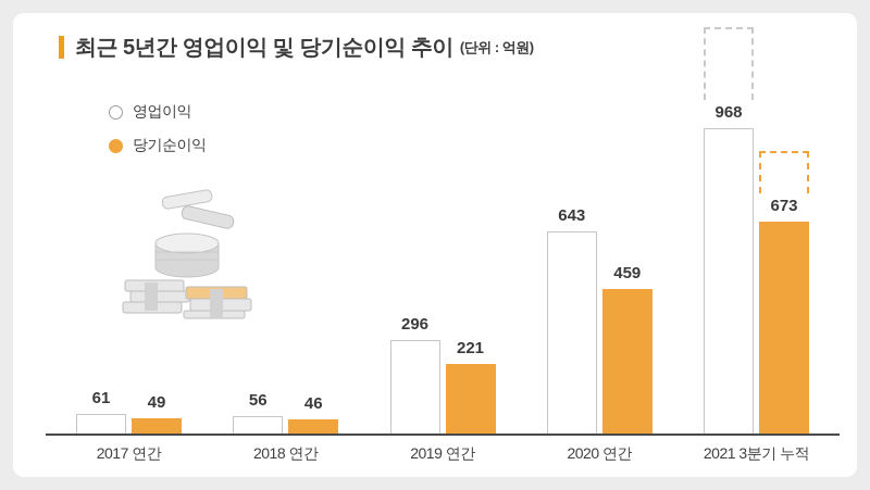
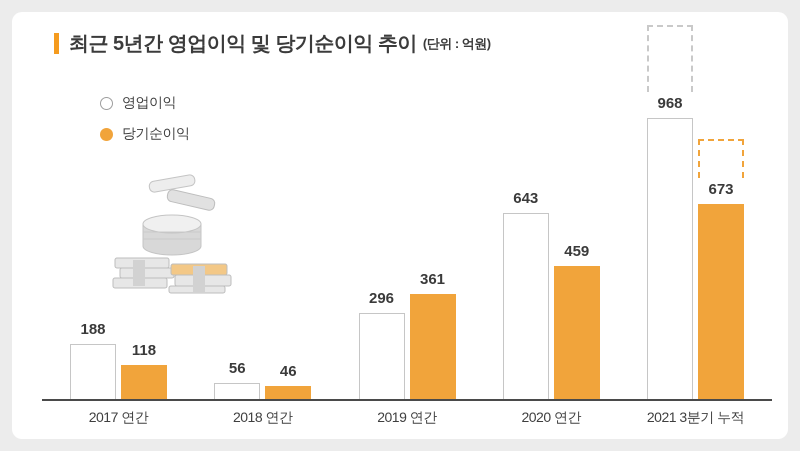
영업이익/2017 연간: 61 -> 188
당기순이익/2017 연간: 49 -> 118
당기순이익/2019 연간: 221 -> 361
